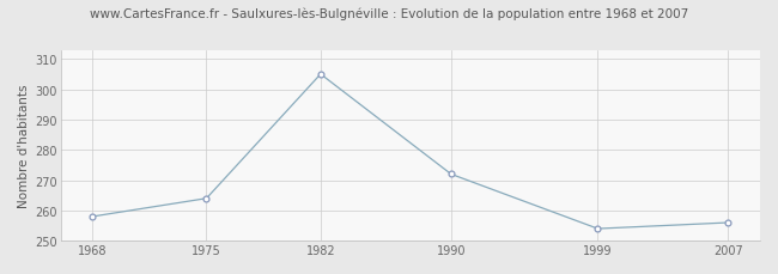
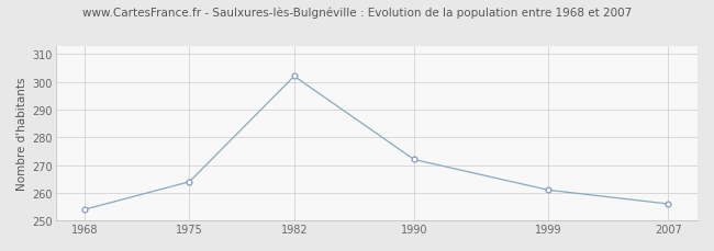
1968: 258 -> 254
1982: 305 -> 302
1999: 254 -> 261
